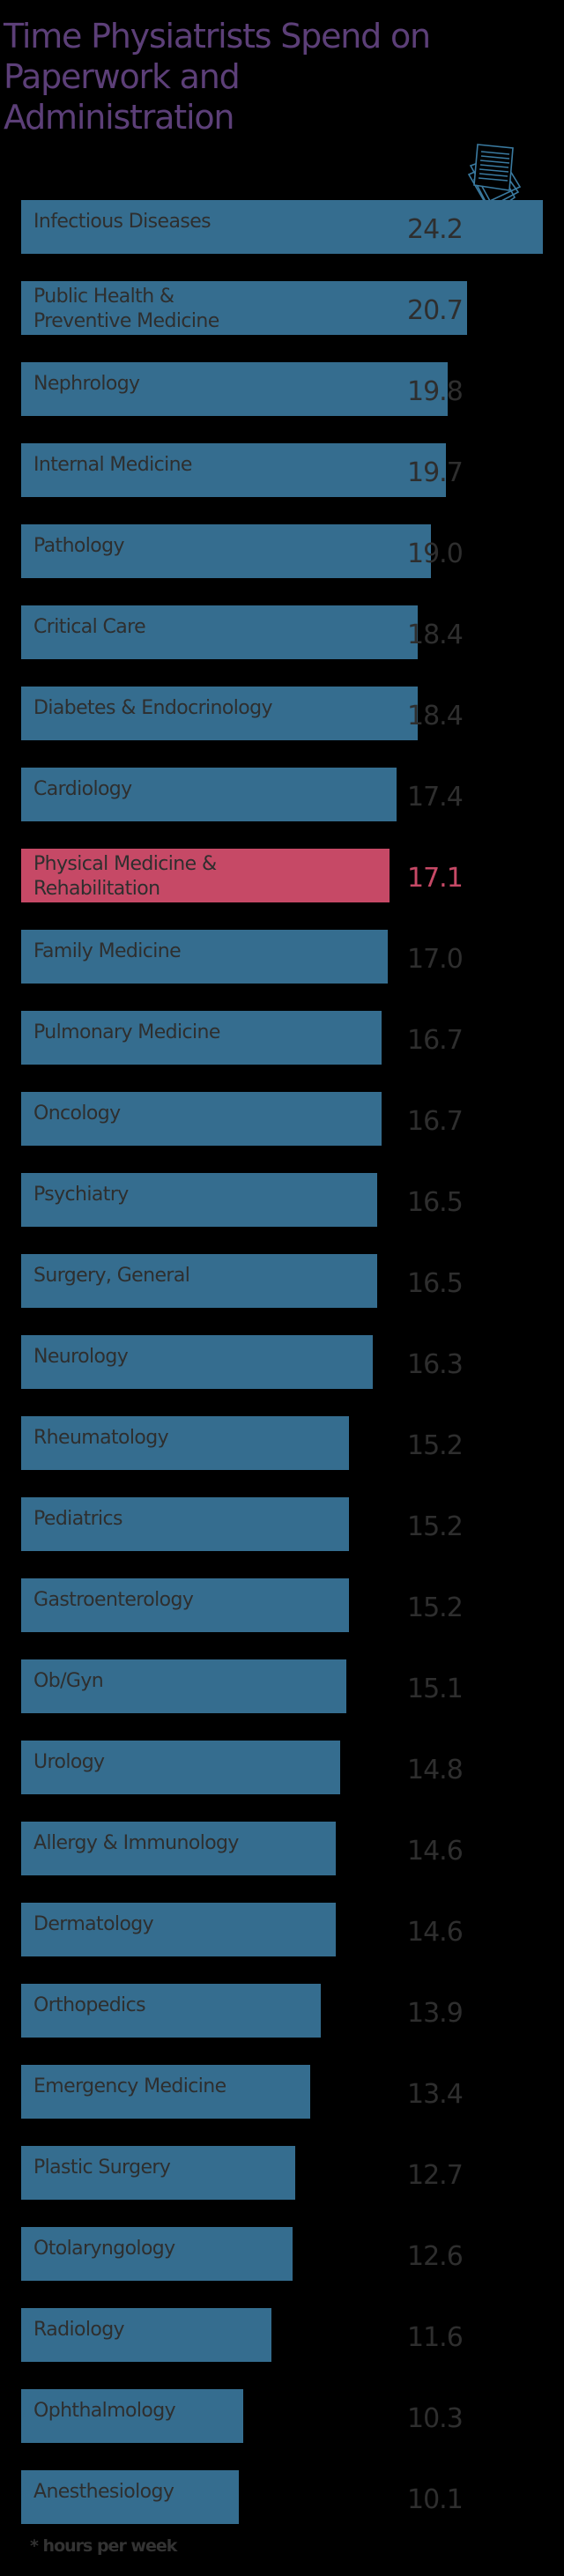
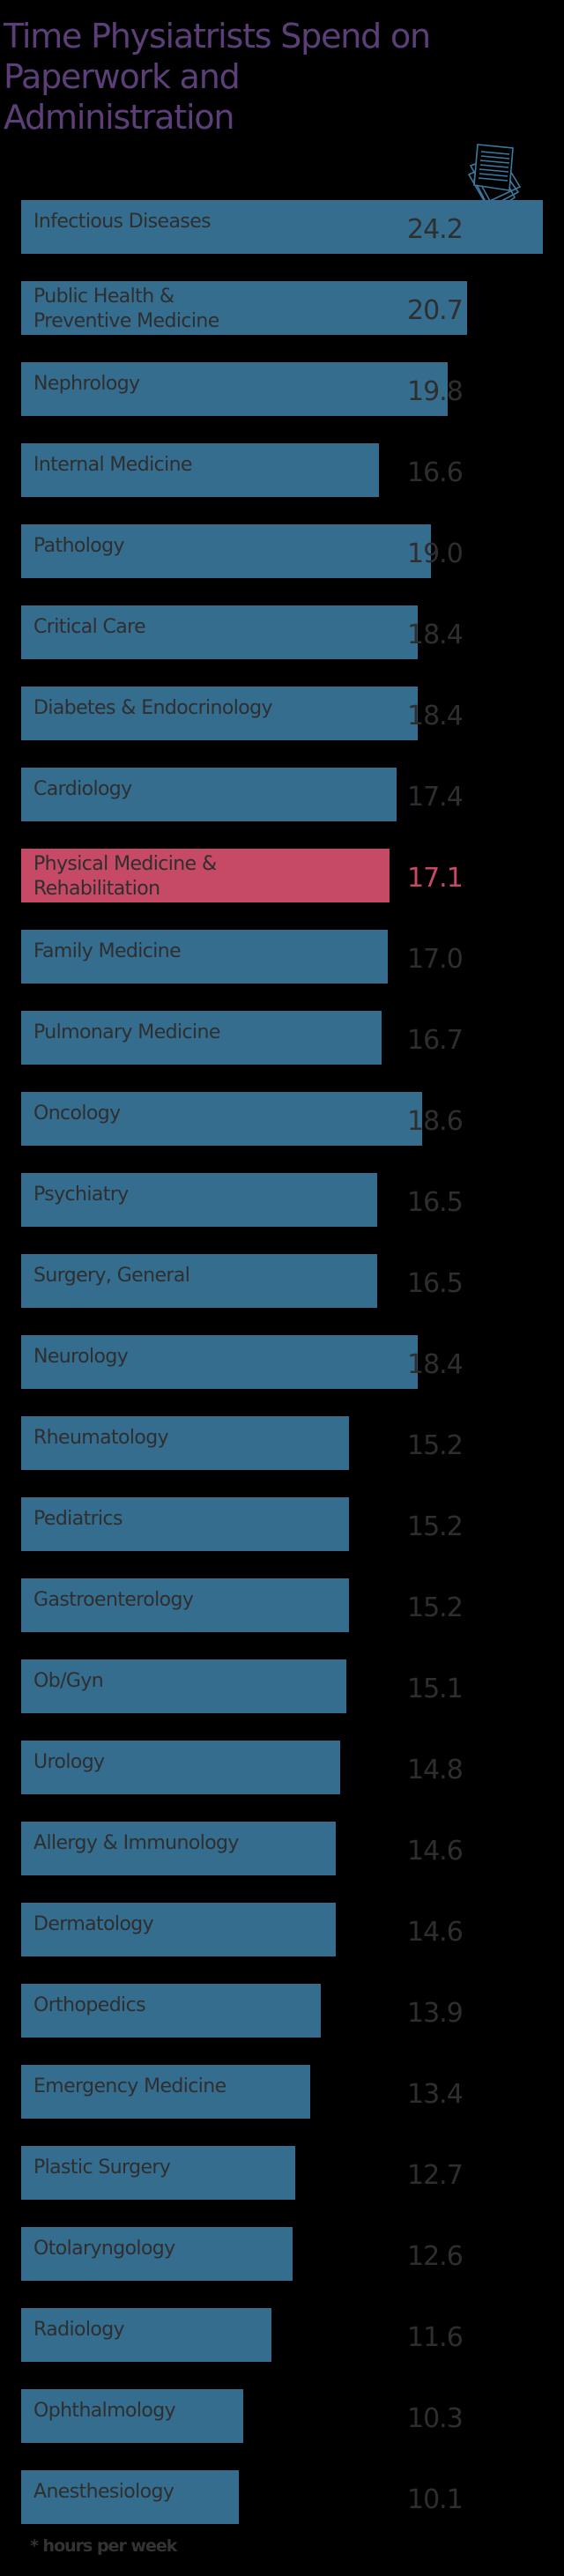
Internal Medicine: 19.7 -> 16.6
Oncology: 16.7 -> 18.6
Neurology: 16.3 -> 18.4
